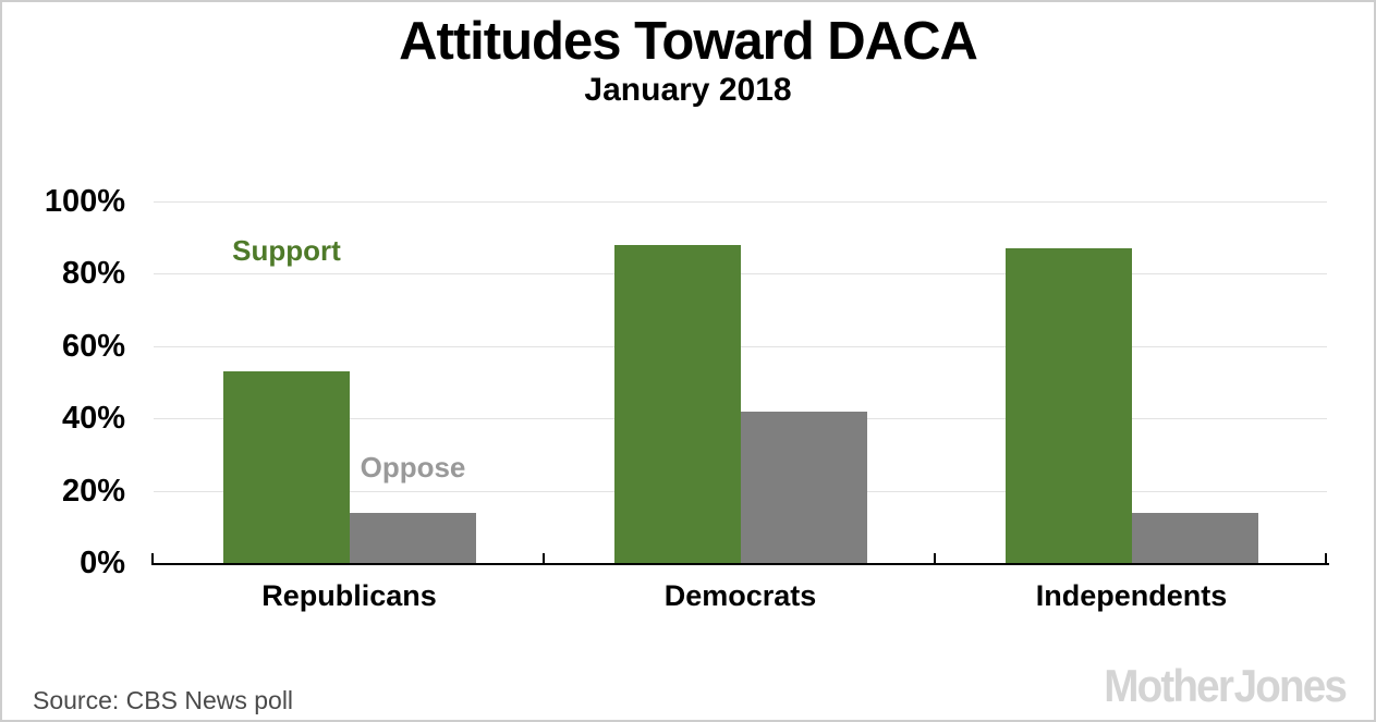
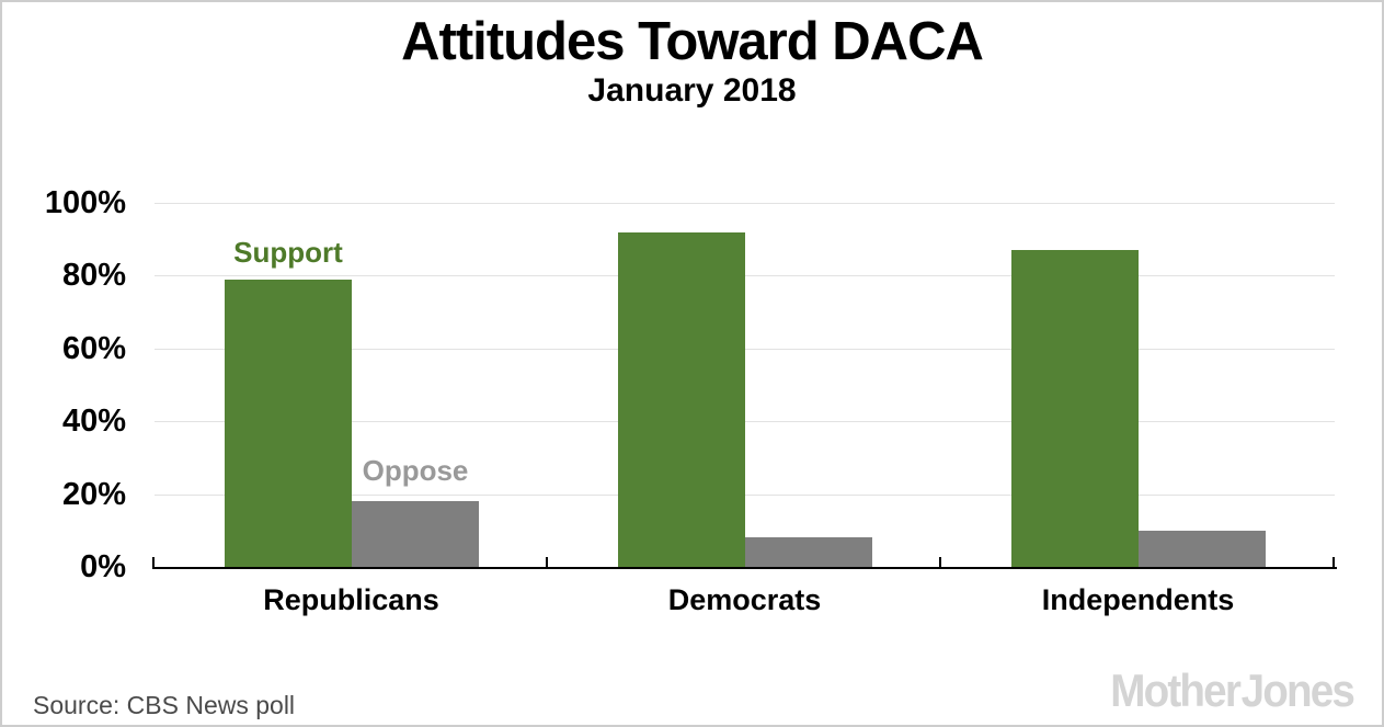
Support/Republicans: 53% -> 79%
Oppose/Republicans: 14% -> 18%
Support/Democrats: 88% -> 92%
Oppose/Democrats: 42% -> 8%
Oppose/Independents: 14% -> 10%
